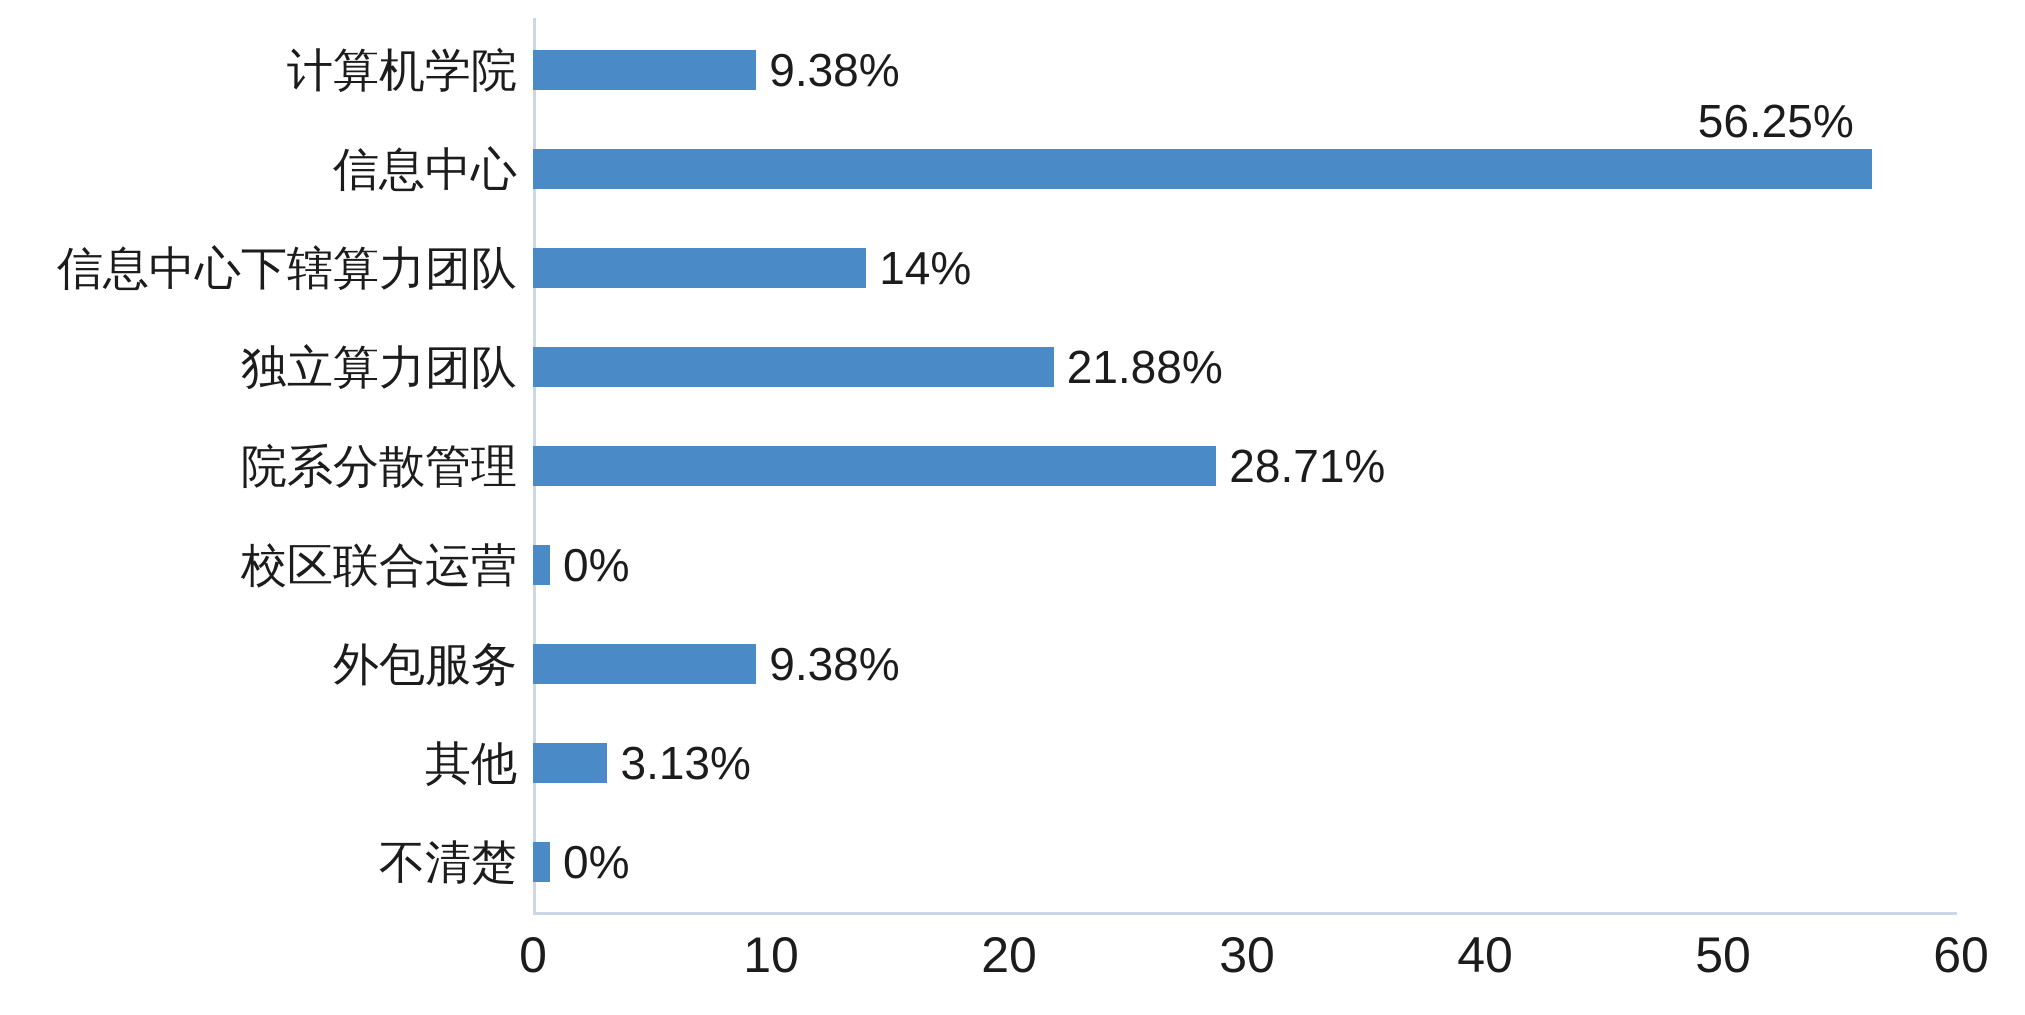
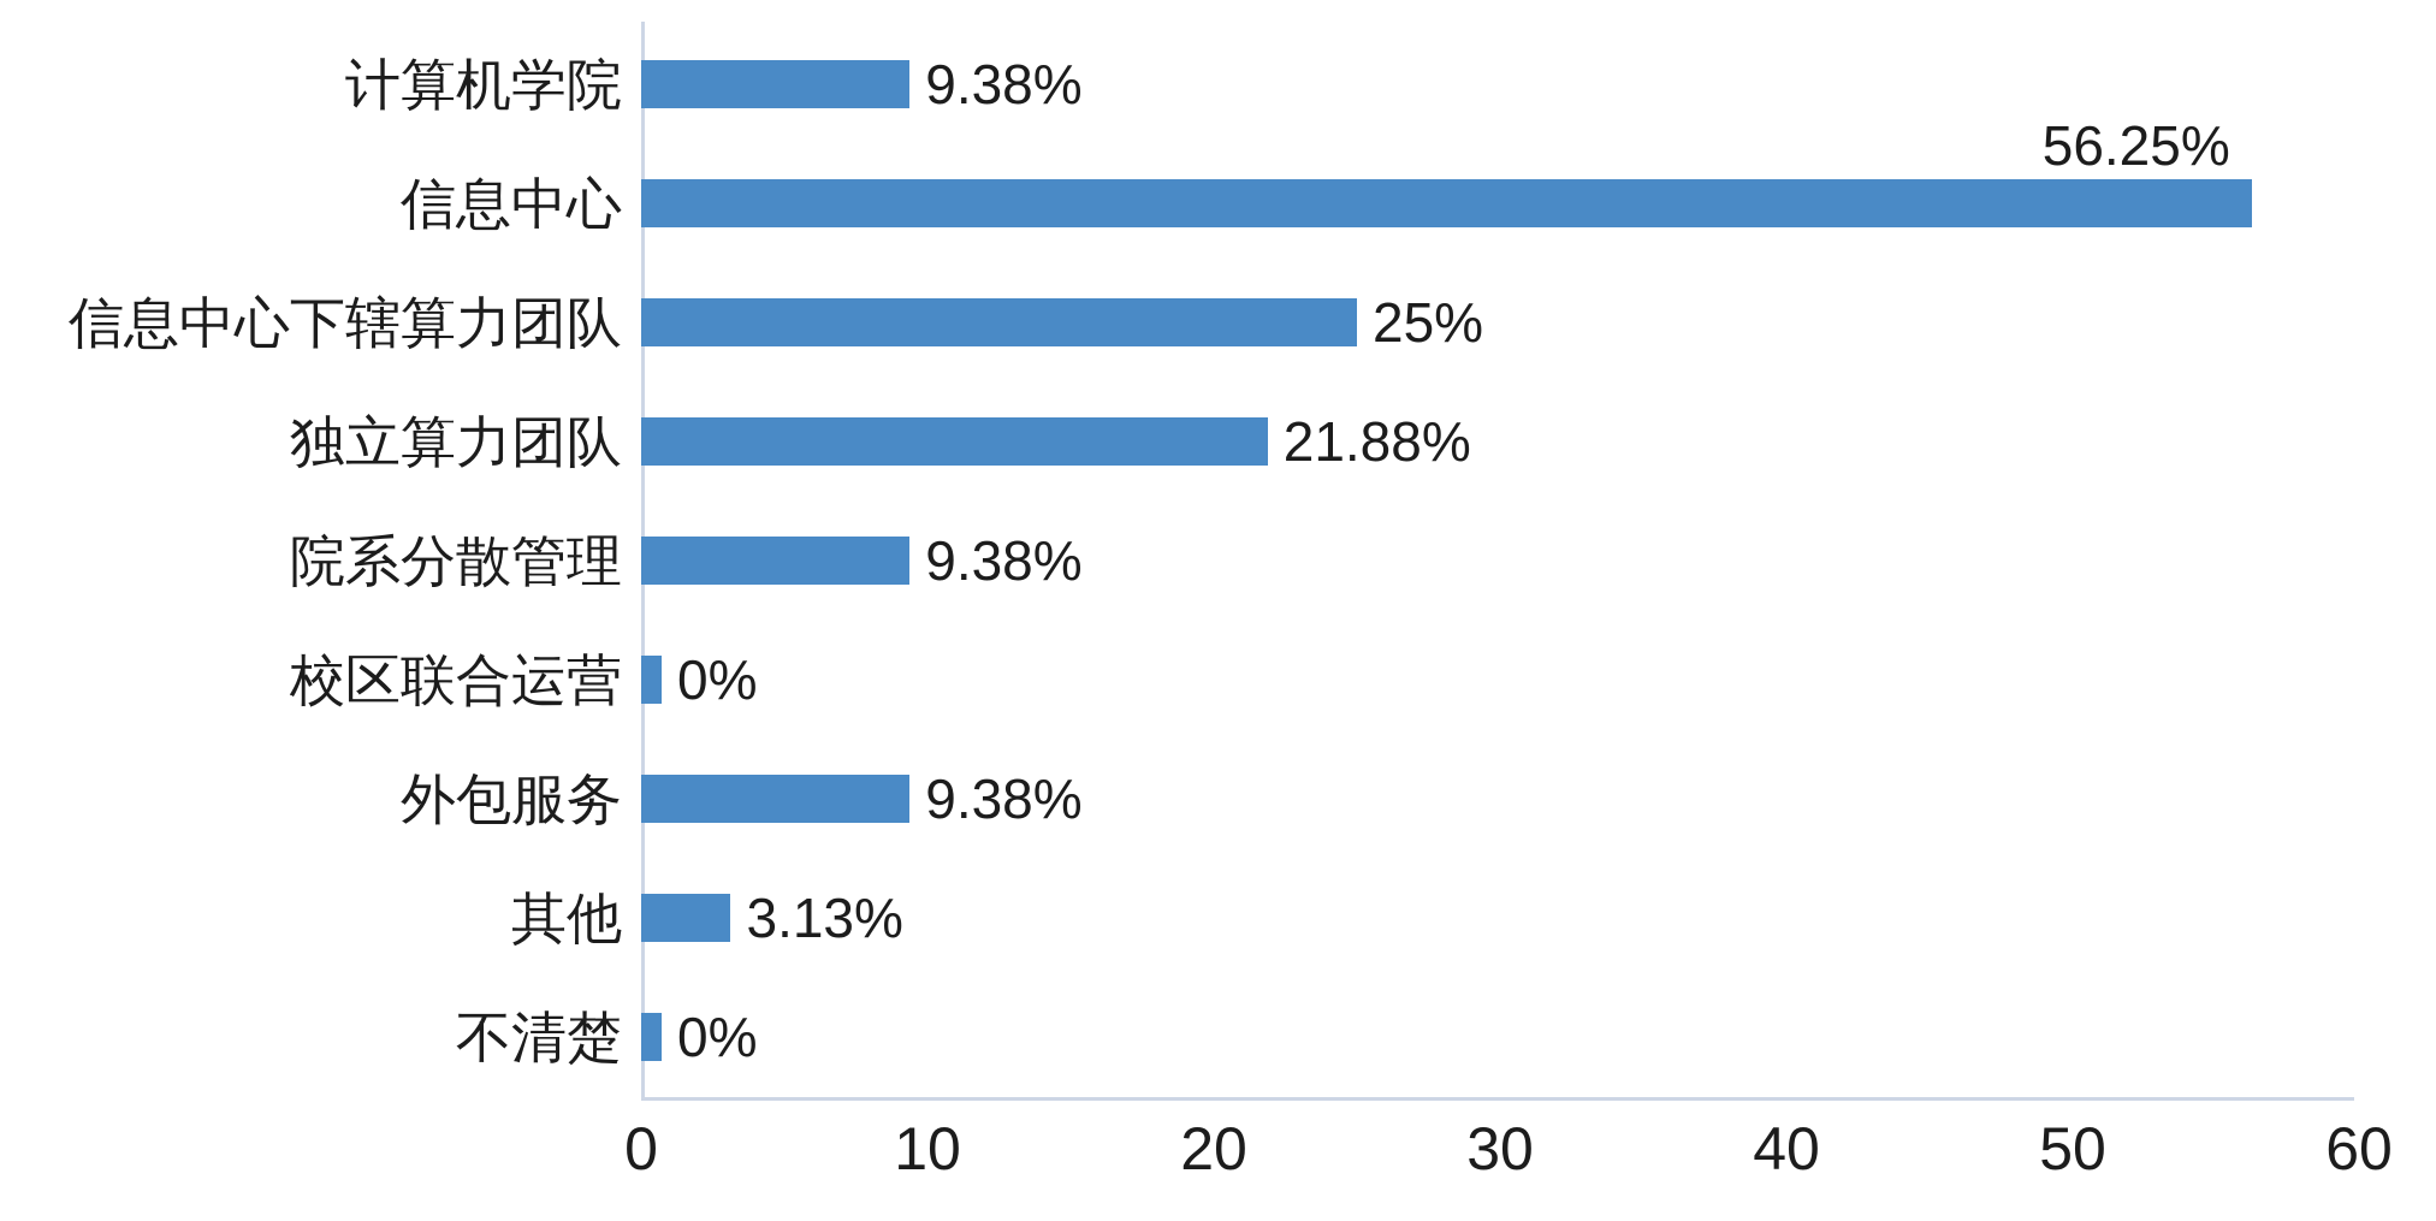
信息中心下辖算力团队: 14% -> 25%
院系分散管理: 28.71% -> 9.38%
